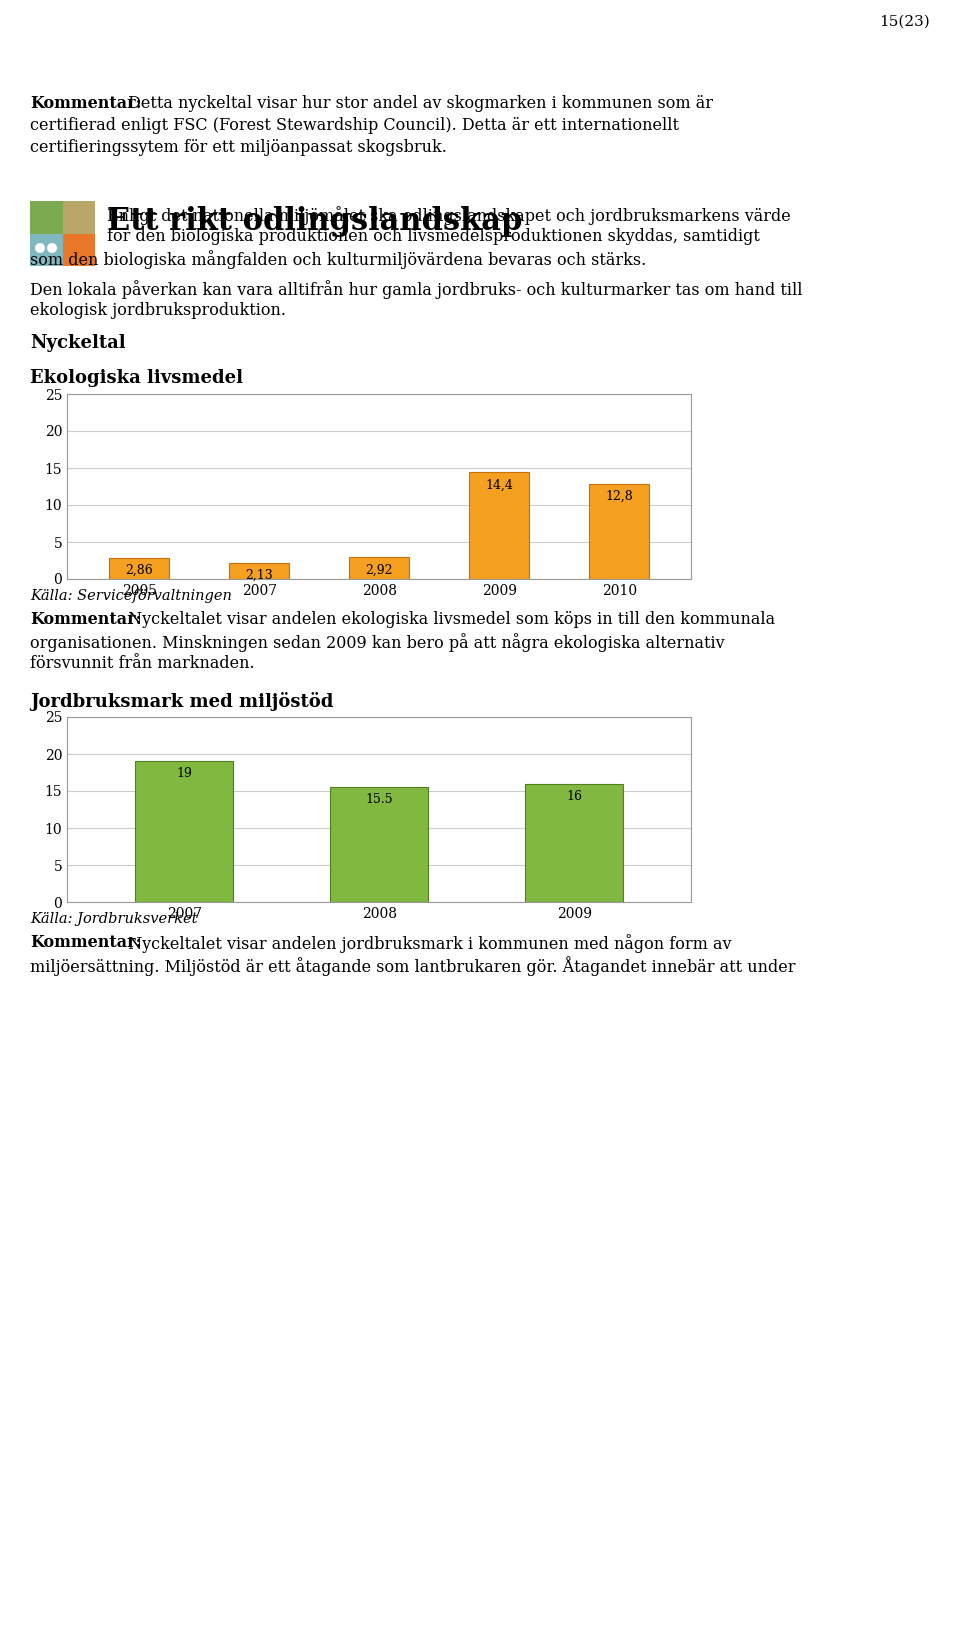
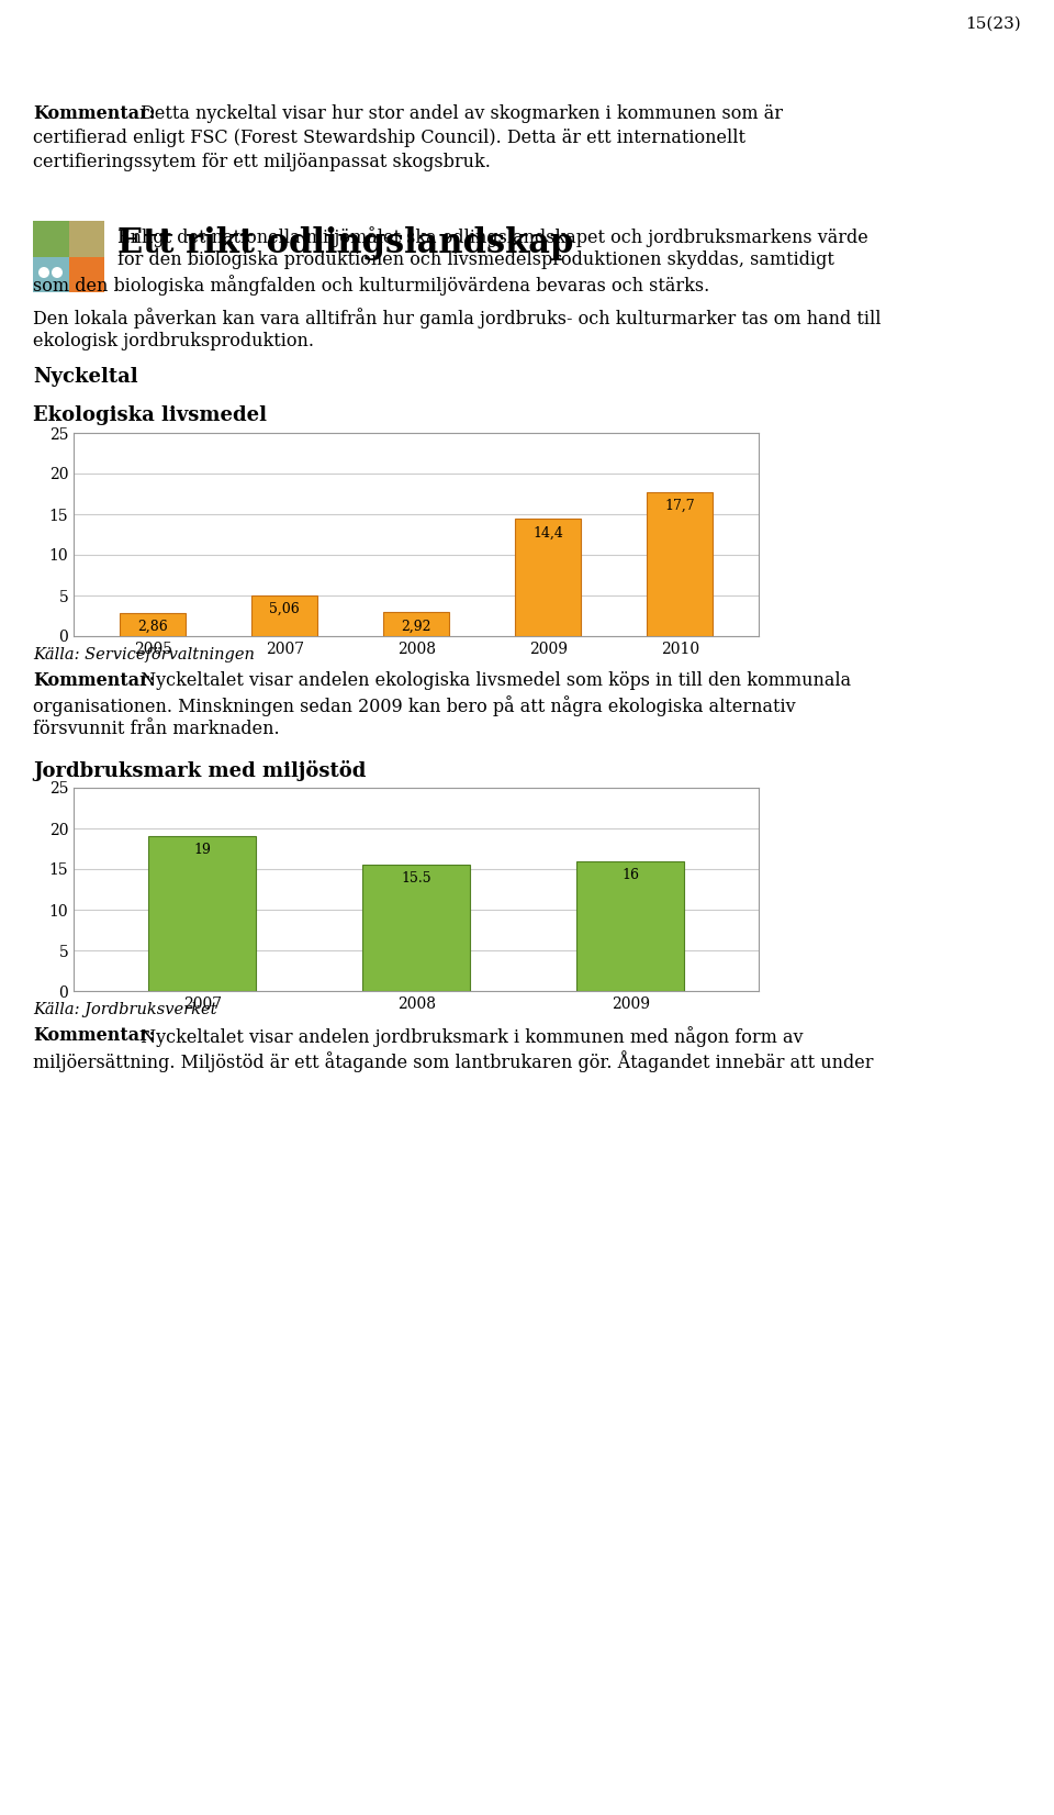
2007: 2,13 -> 5,06
2010: 12,8 -> 17,7
